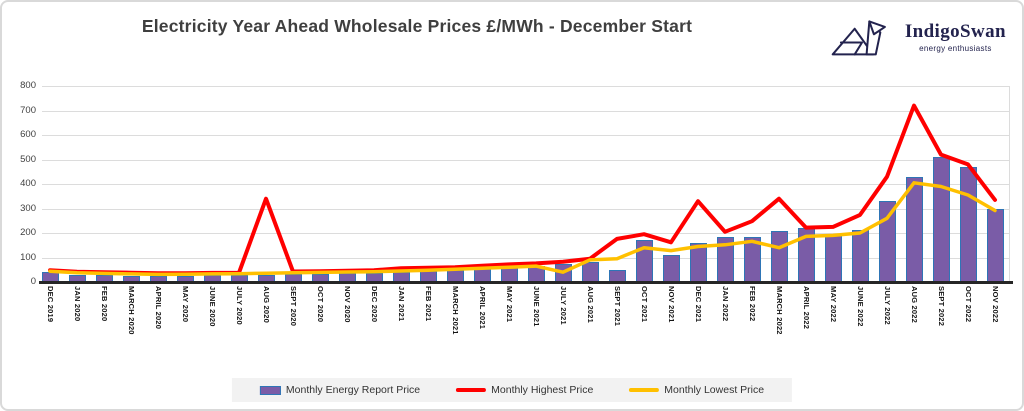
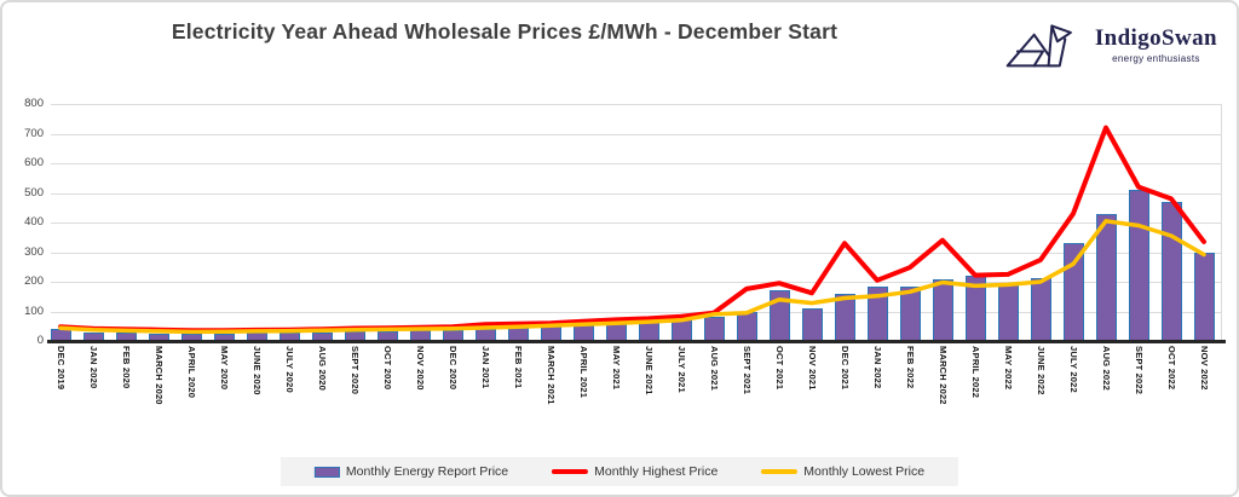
Monthly Highest Price/AUG 2020: 340 -> 40
Monthly Lowest Price/JULY 2021: 40 -> 70
Monthly Energy Report Price/SEPT 2021: 50 -> 100
Monthly Lowest Price/MARCH 2022: 140 -> 200
